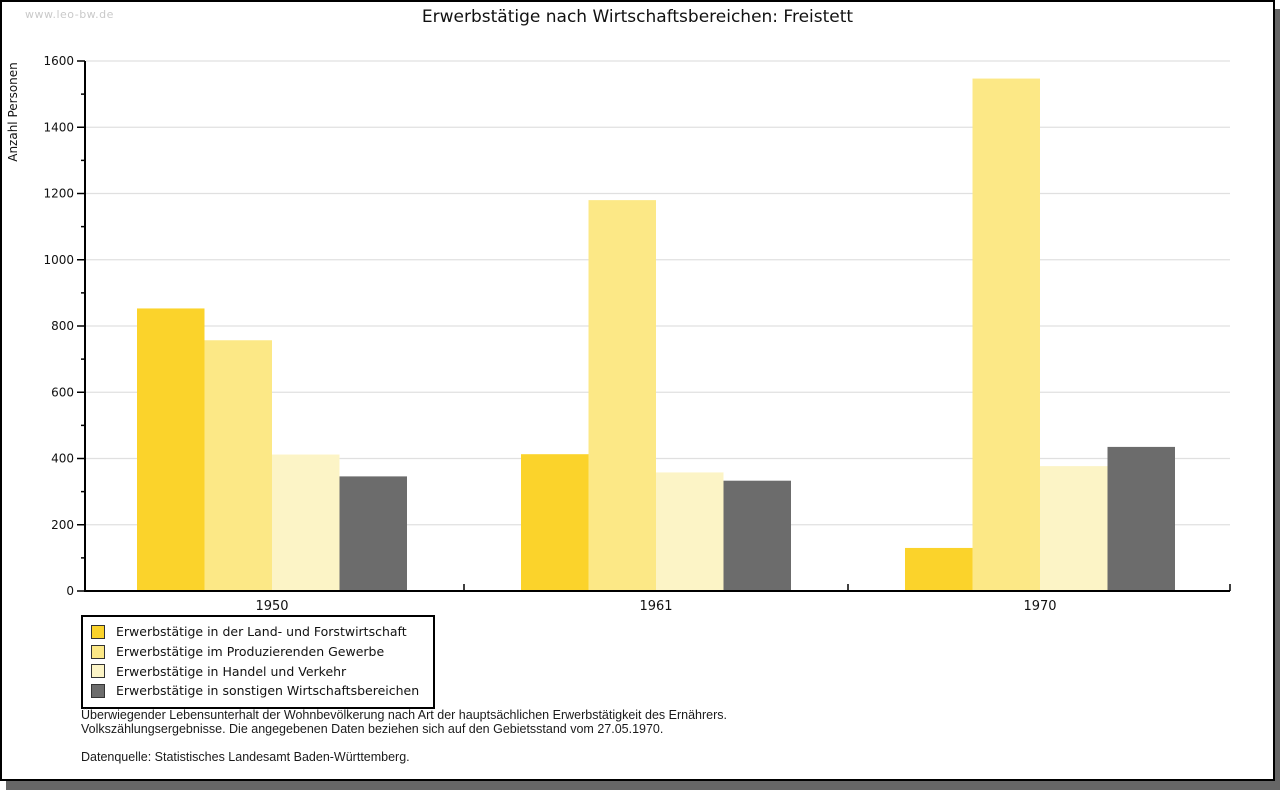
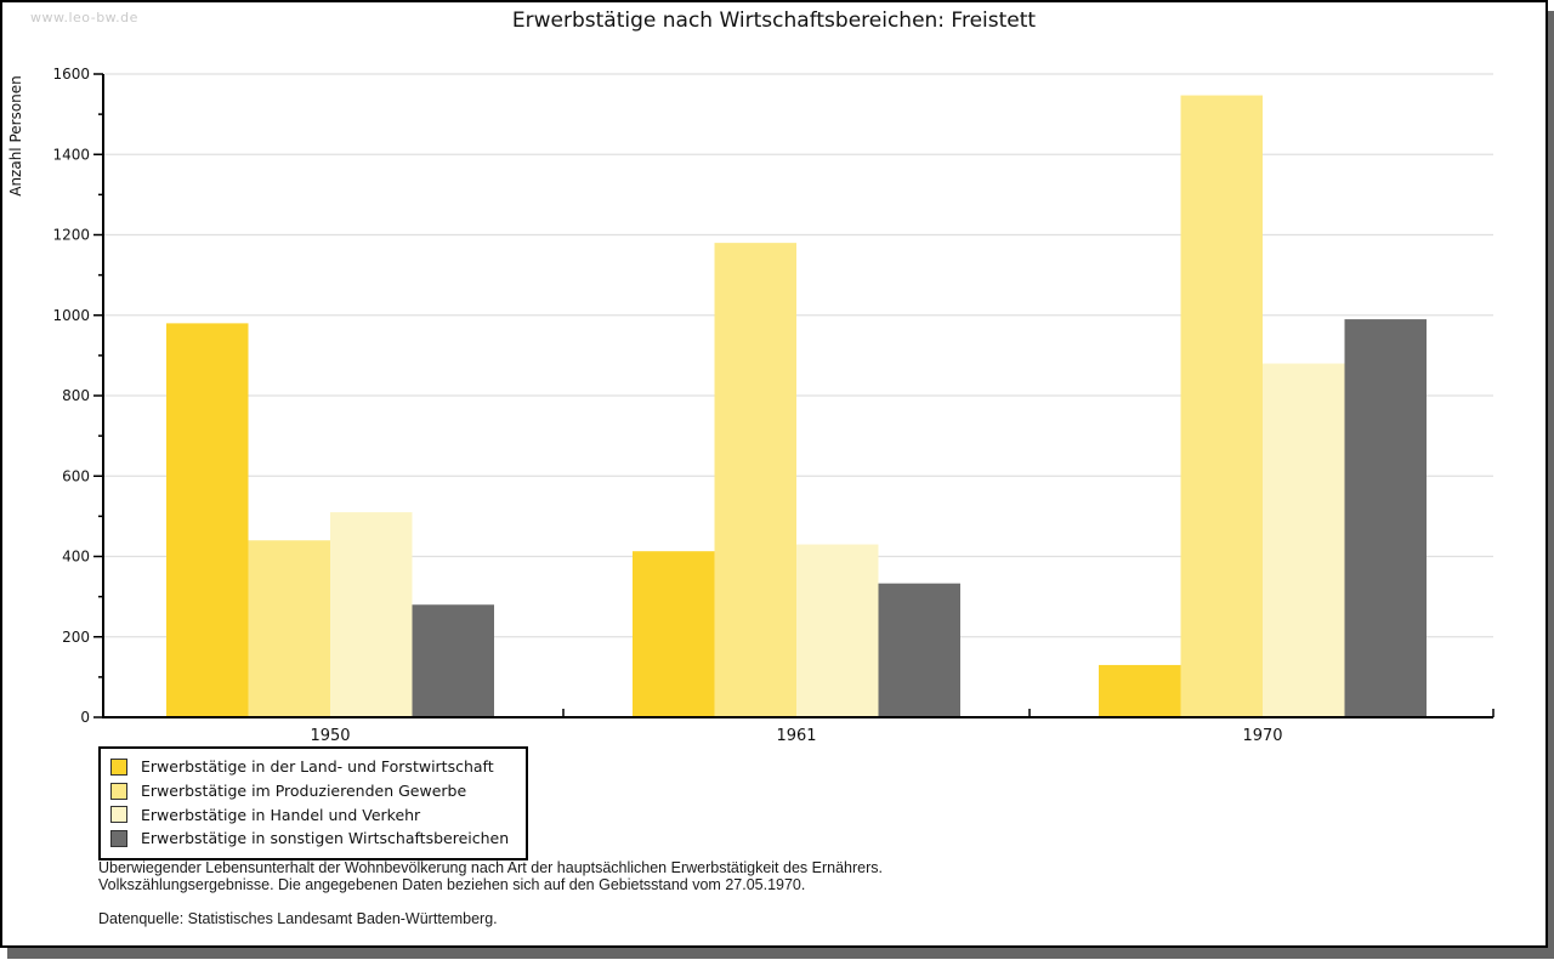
Erwerbstätige in der Land- und Forstwirtschaft/1950: 850 -> 980
Erwerbstätige im Produzierenden Gewerbe/1950: 760 -> 440
Erwerbstätige in Handel und Verkehr/1950: 410 -> 510
Erwerbstätige in sonstigen Wirtschaftsbereichen/1950: 350 -> 280
Erwerbstätige in Handel und Verkehr/1961: 360 -> 430
Erwerbstätige in Handel und Verkehr/1970: 380 -> 880
Erwerbstätige in sonstigen Wirtschaftsbereichen/1970: 440 -> 990
